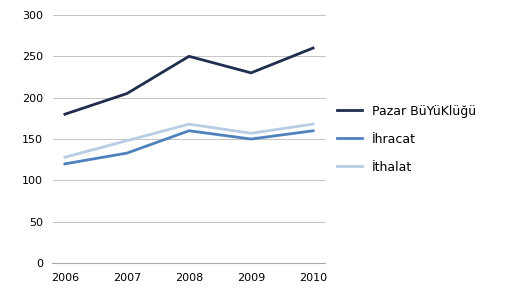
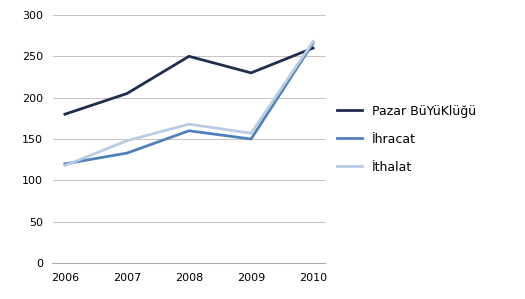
İthalat/2006: 128 -> 118
İhracat/2010: 160 -> 266
İthalat/2010: 168 -> 268
